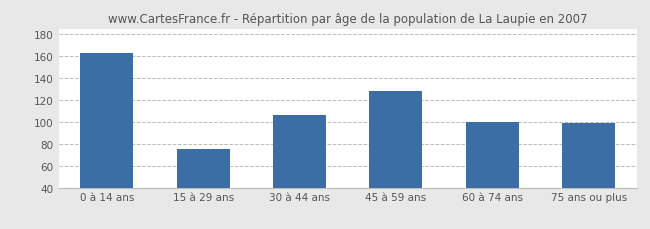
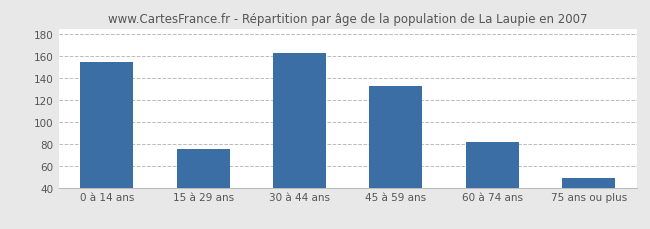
0 à 14 ans: 163 -> 155
30 à 44 ans: 106 -> 163
45 à 59 ans: 128 -> 133
60 à 74 ans: 100 -> 82
75 ans ou plus: 99 -> 49
